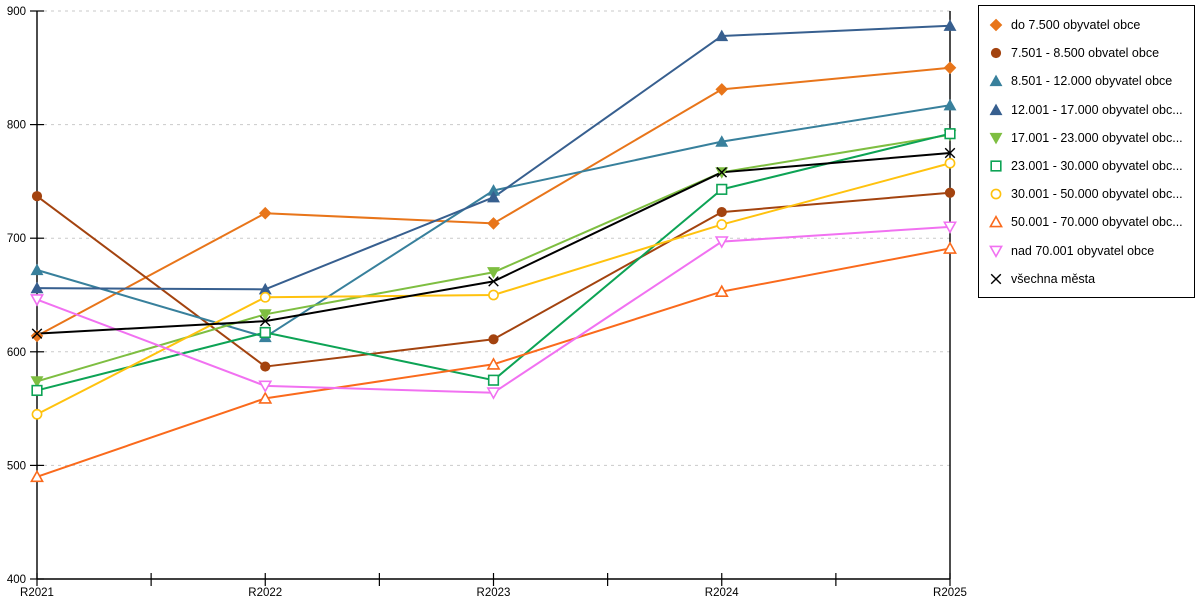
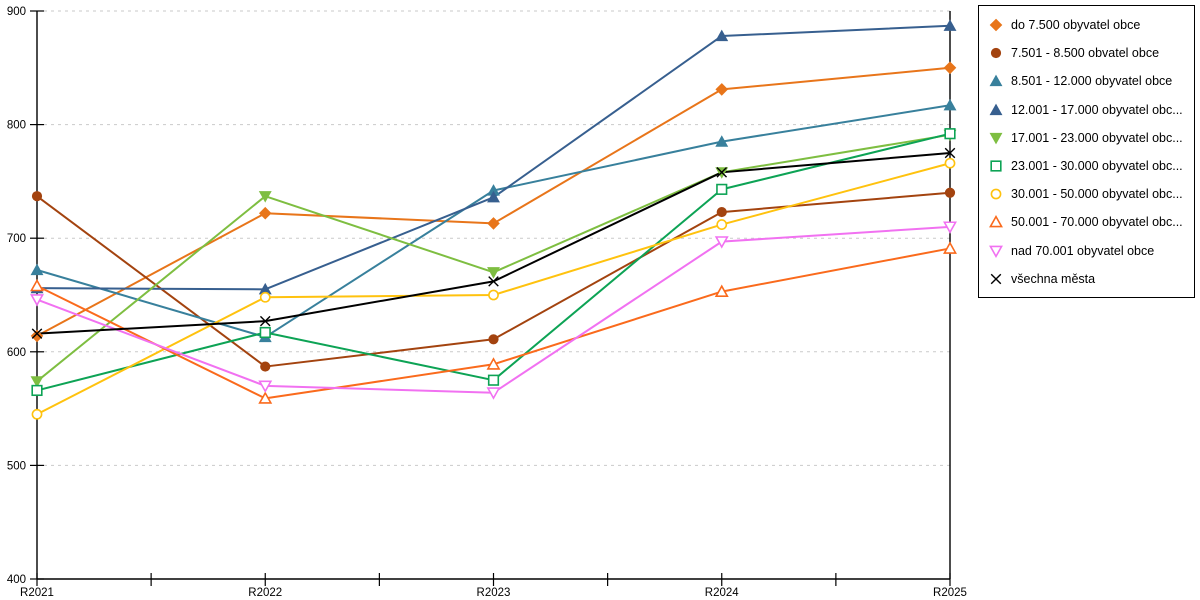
50.001 - 70.000 obyvatel obc.../R2021: 490 -> 658
17.001 - 23.000 obyvatel obc.../R2022: 633 -> 737
